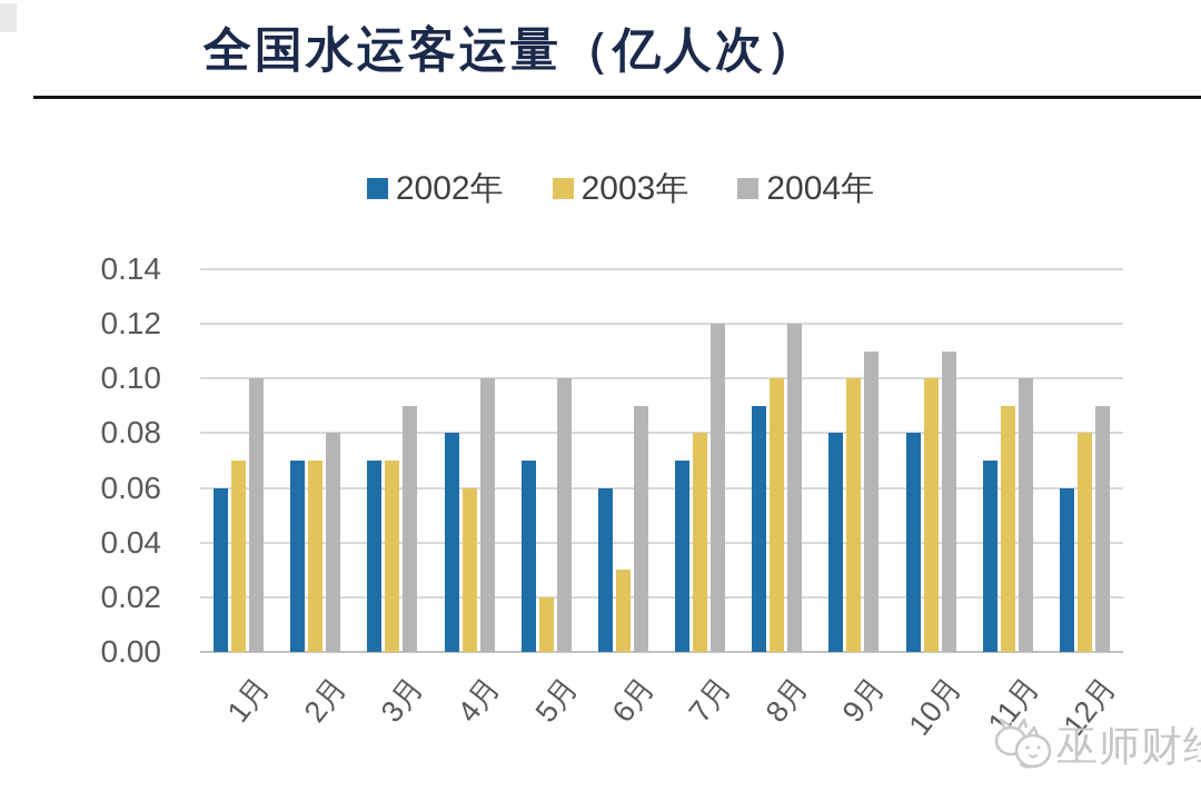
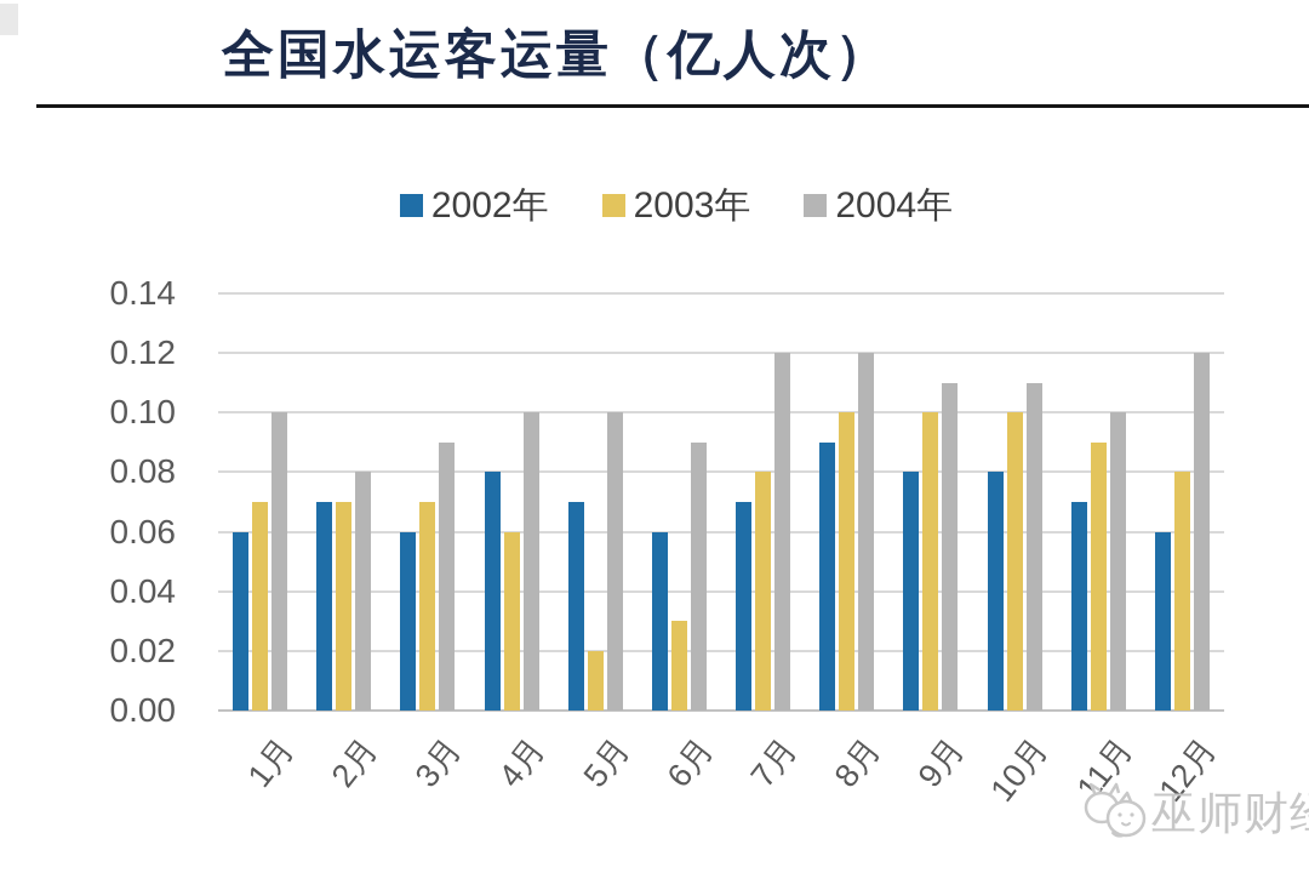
2002年/3月: 0.07 -> 0.06
2004年/12月: 0.09 -> 0.12
